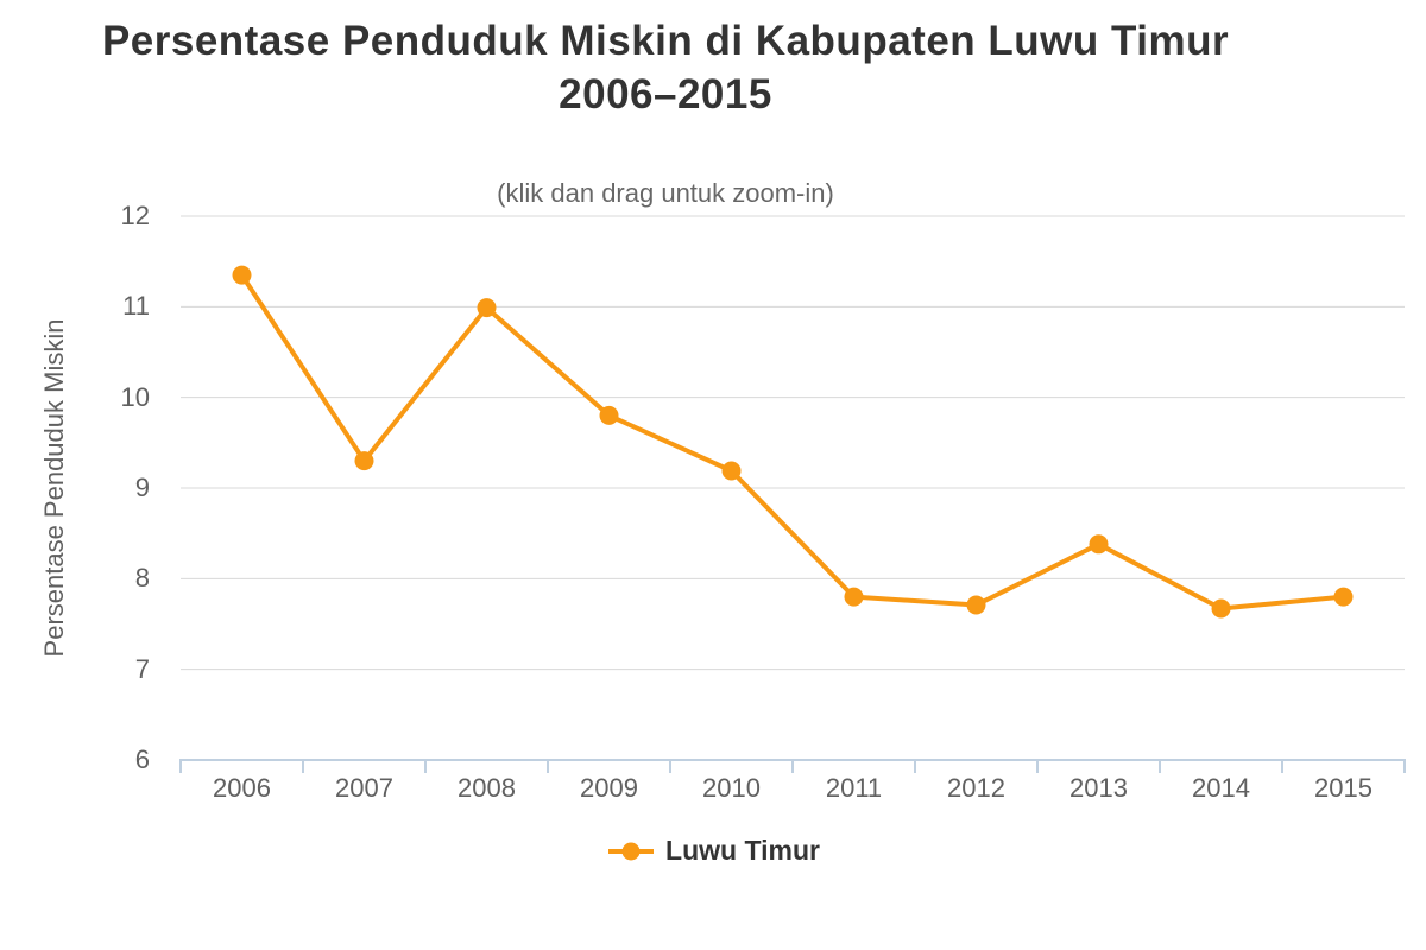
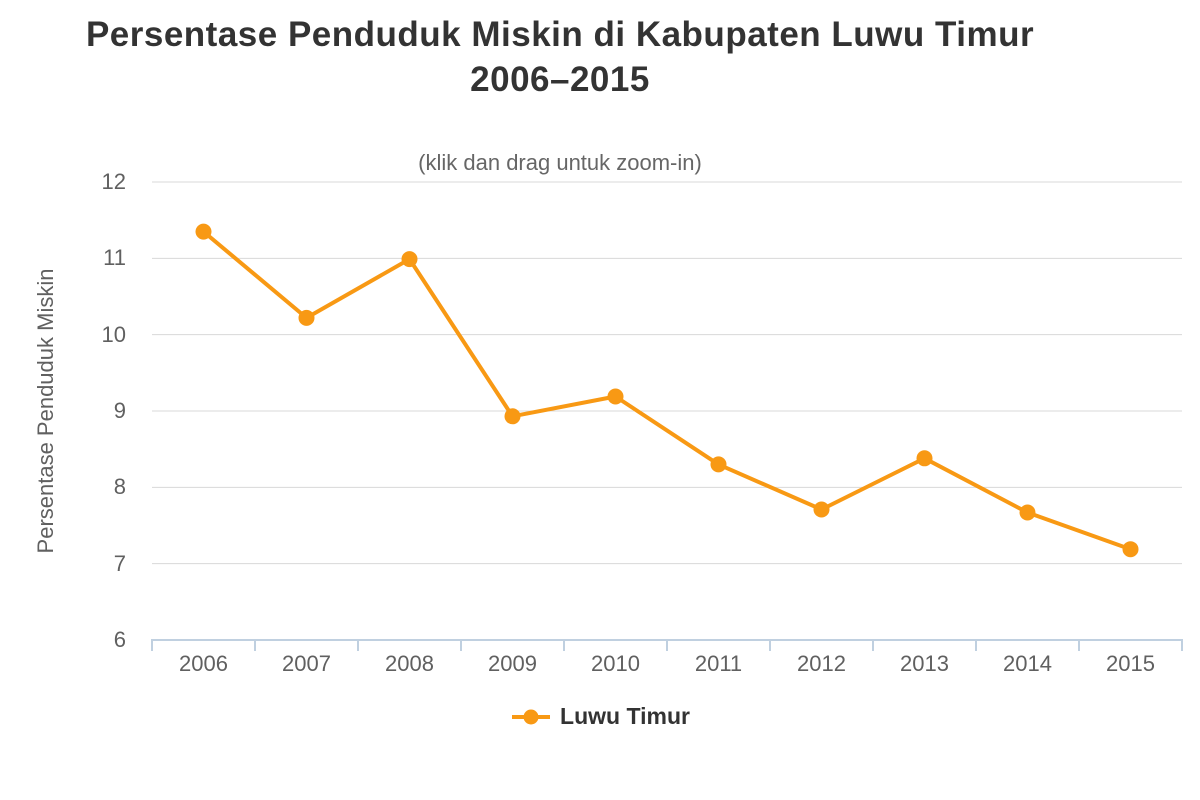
2007: 9.3 -> 10.2
2009: 9.8 -> 8.9
2011: 7.8 -> 8.3
2015: 7.8 -> 7.2
